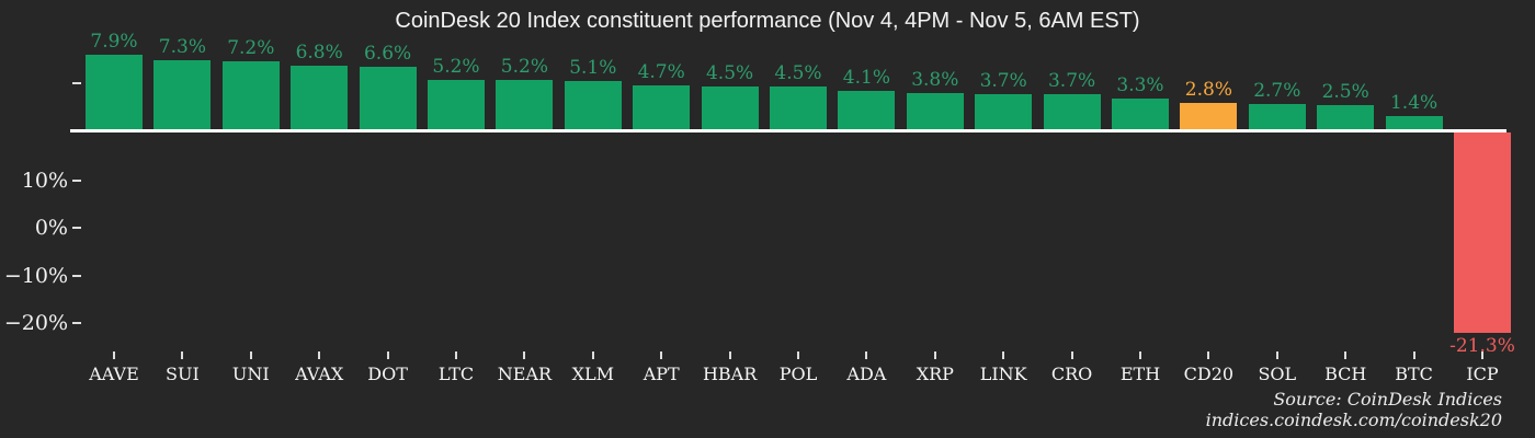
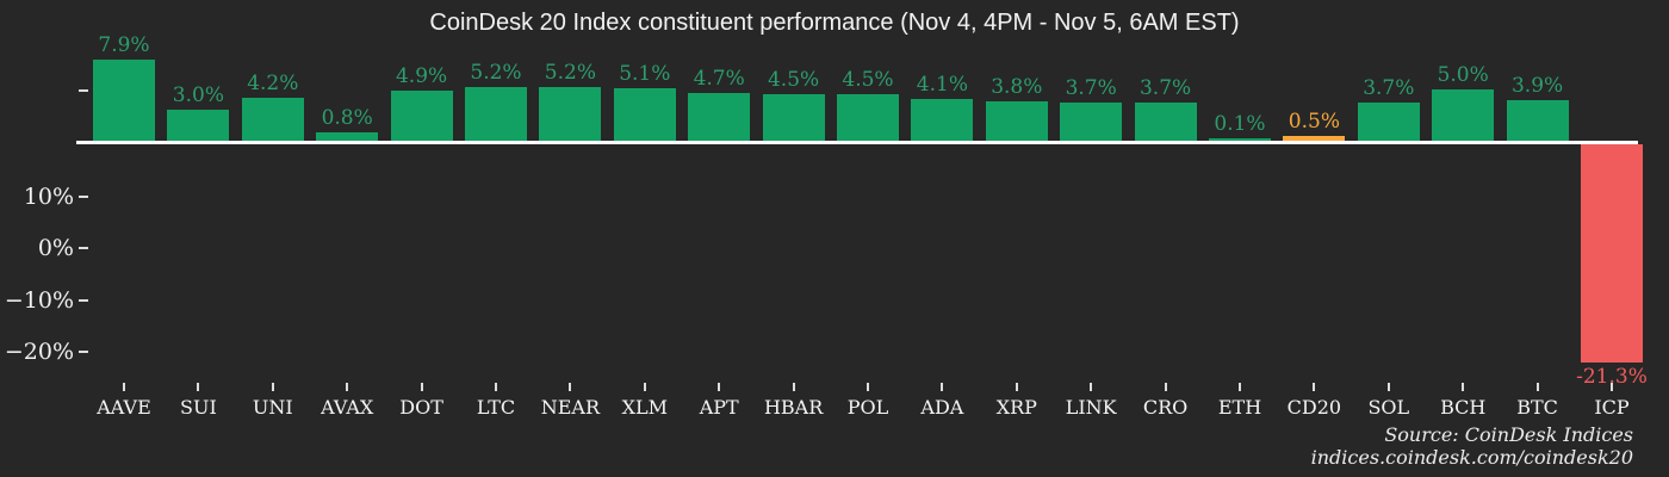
SUI: 7.3% -> 3.0%
UNI: 7.2% -> 4.2%
AVAX: 6.8% -> 0.8%
DOT: 6.6% -> 4.9%
ETH: 3.3% -> 0.1%
CD20: 2.8% -> 0.5%
SOL: 2.7% -> 3.7%
BCH: 2.5% -> 5.0%
BTC: 1.4% -> 3.9%
